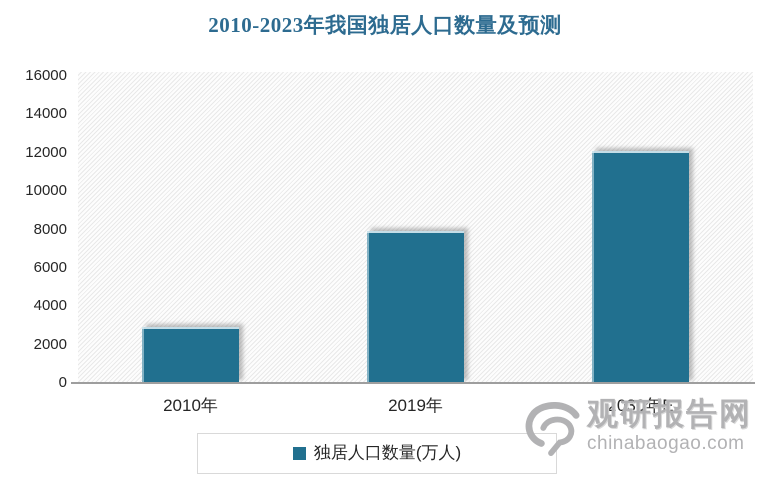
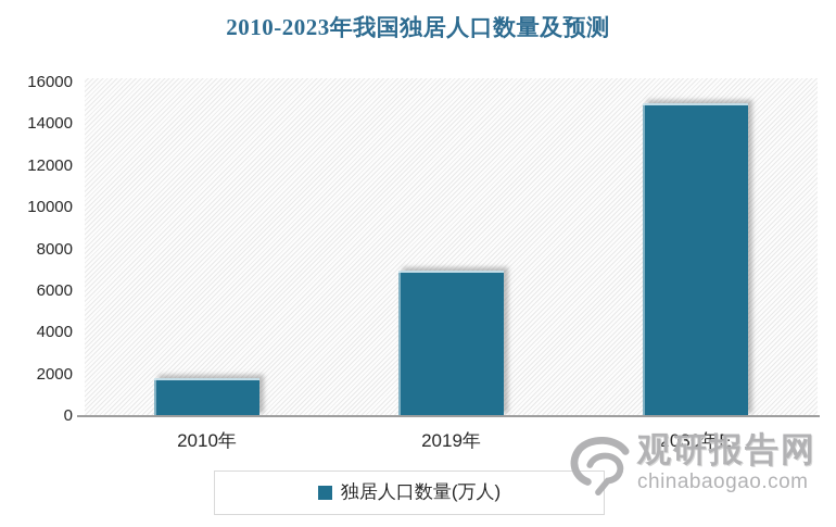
2010年: 2900 -> 1800
2019年: 7900 -> 7000
2030年E: 12100 -> 15000
